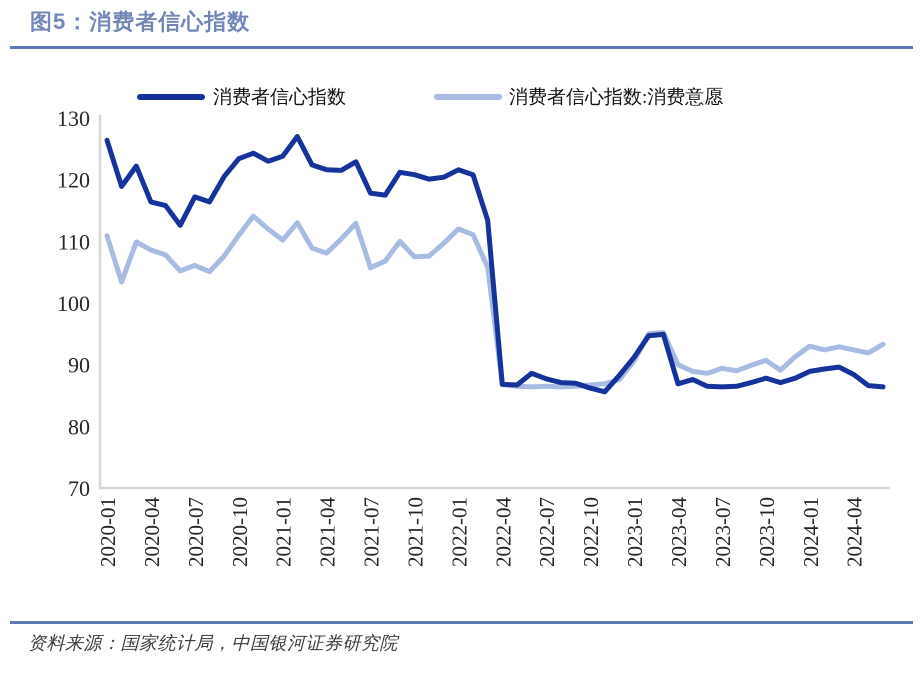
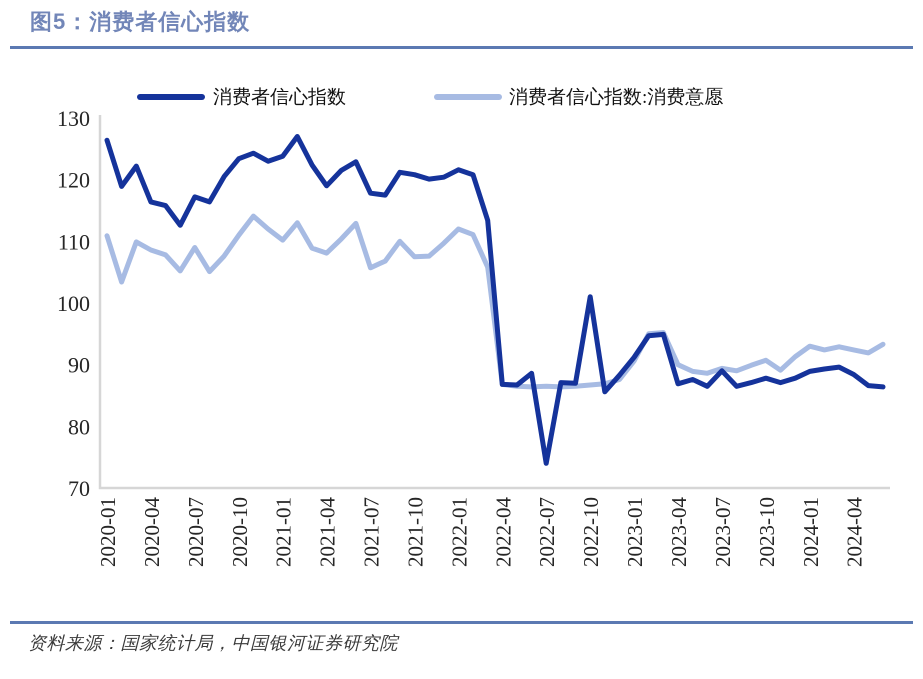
消费者信心指数:消费意愿/2020-07: 106 -> 109
消费者信心指数/2021-04: 122 -> 119
消费者信心指数/2022-07: 88 -> 74
消费者信心指数/2022-10: 86 -> 101
消费者信心指数/2023-07: 86 -> 89
